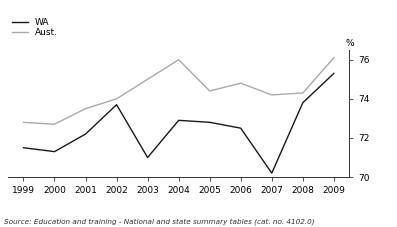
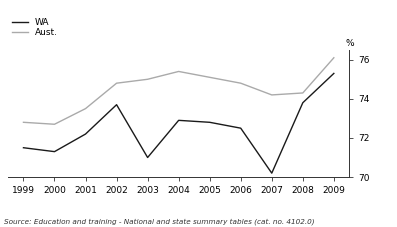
Aust./2002: 74.0 -> 74.8
Aust./2004: 76.0 -> 75.4
Aust./2005: 74.4 -> 75.1
